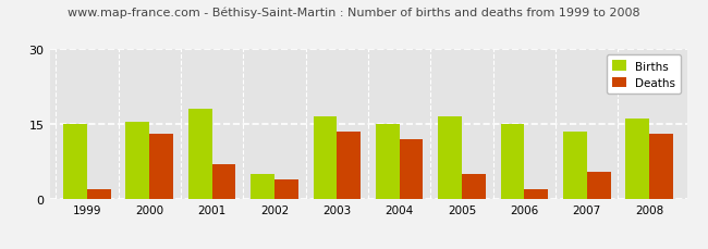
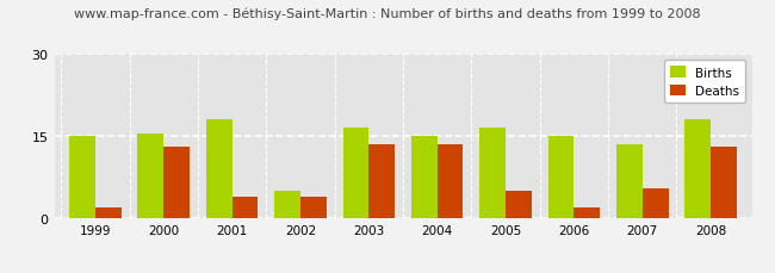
Deaths/2001: 7.0 -> 4.0
Deaths/2004: 12.0 -> 13.5
Births/2008: 16.0 -> 18.0
